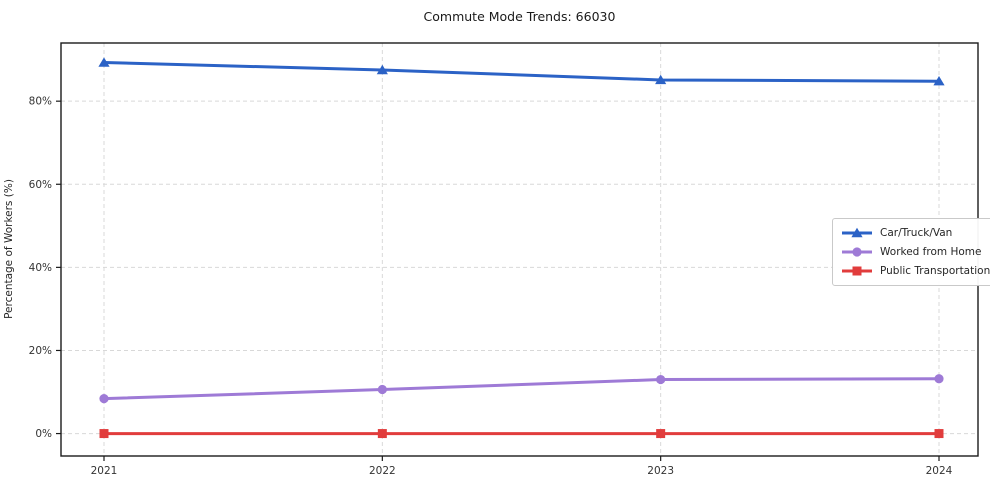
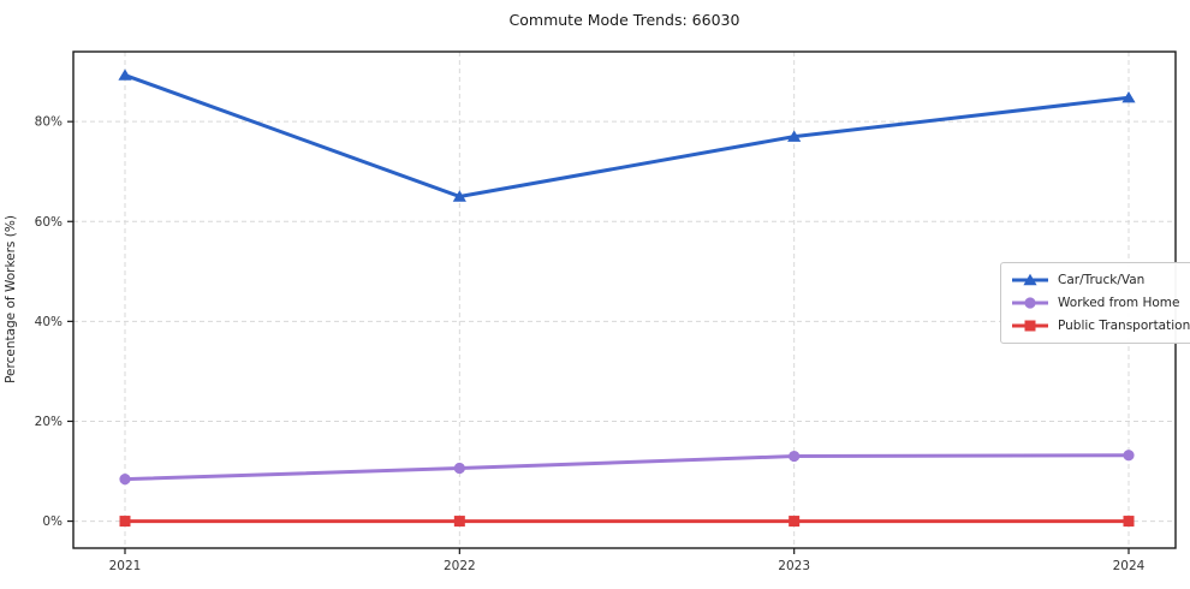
Car/Truck/Van/2022: 88% -> 65%
Car/Truck/Van/2023: 85% -> 77%
